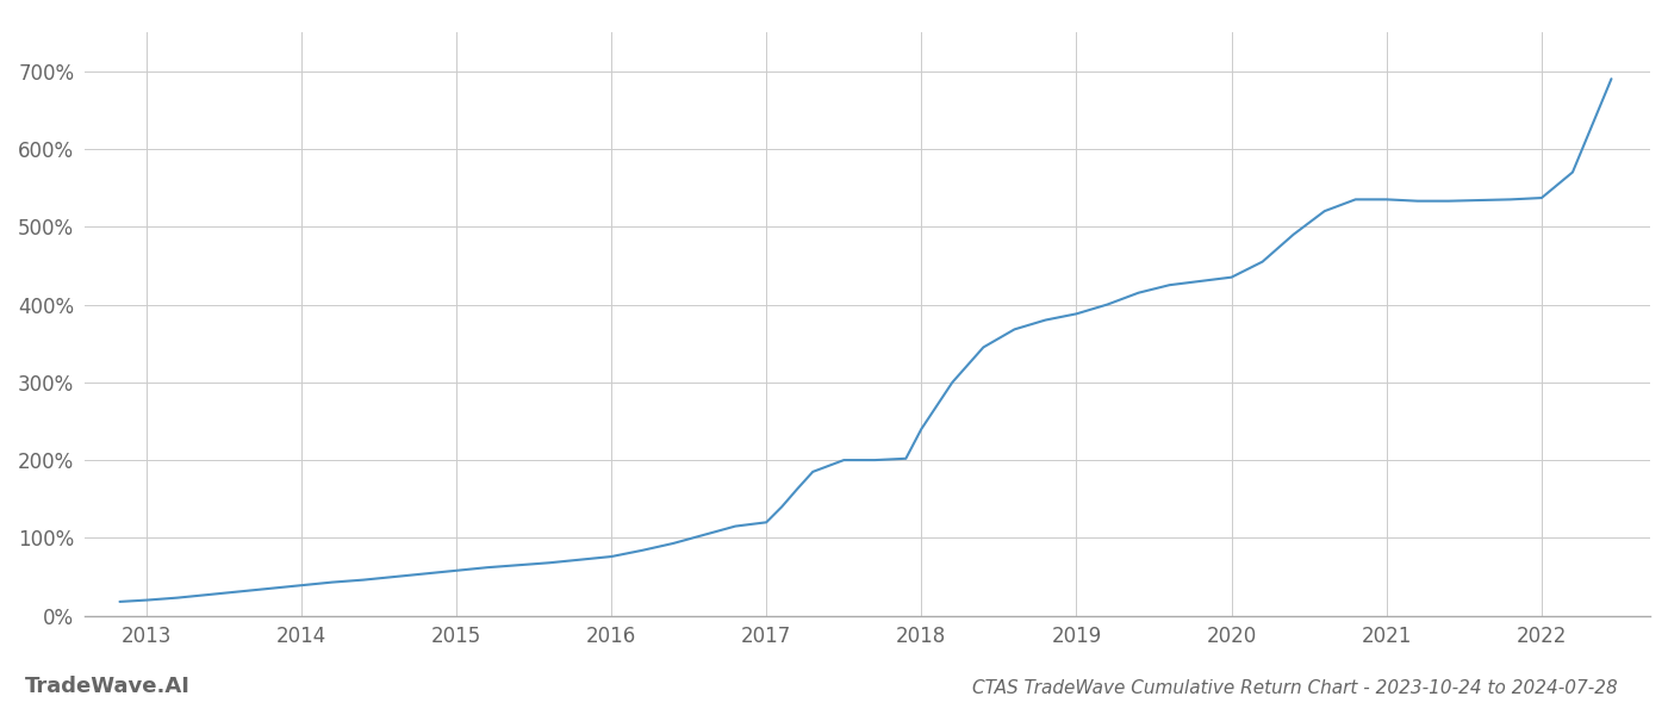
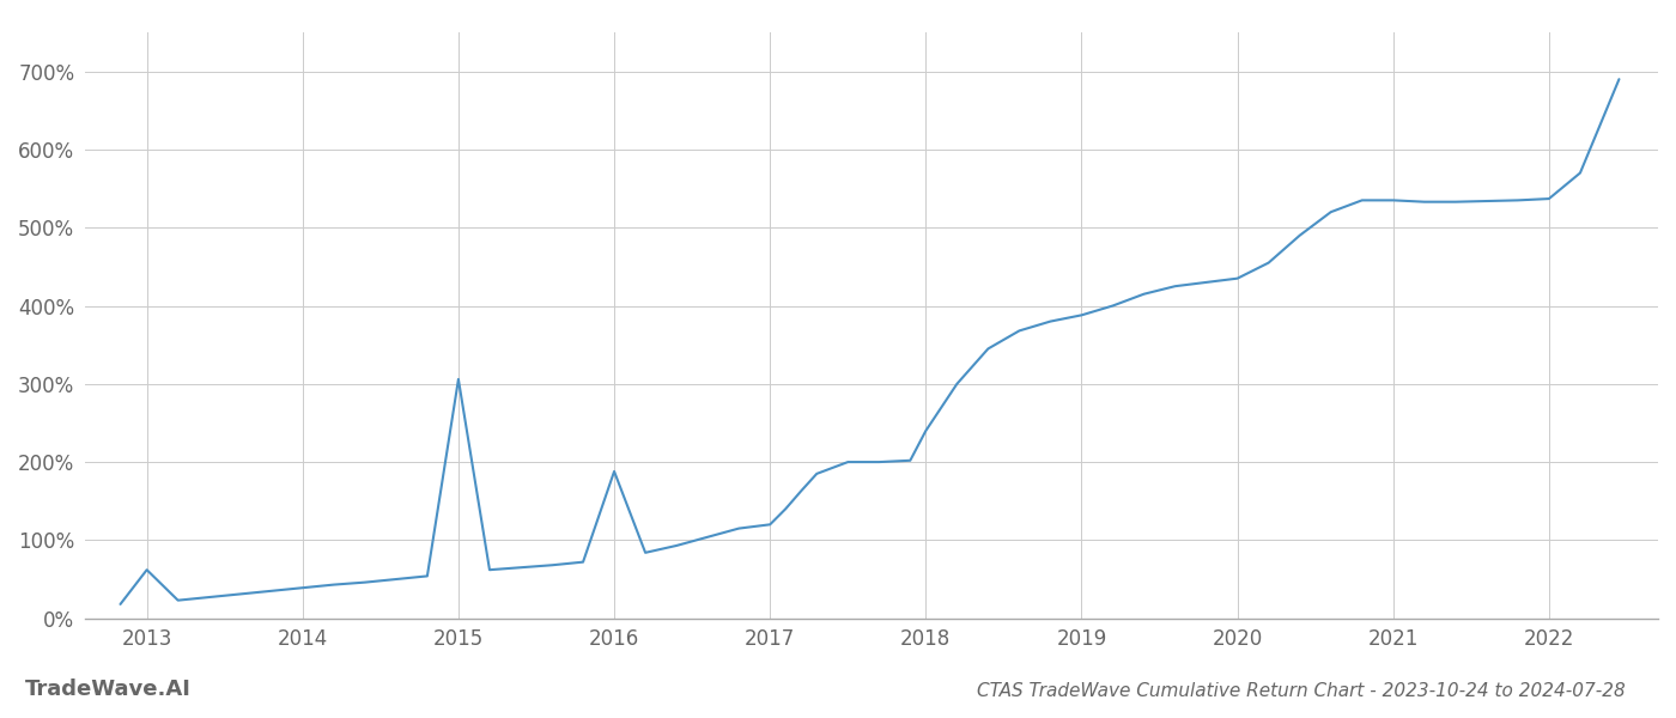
2013: 20% -> 62%
2015: 58% -> 306%
2016: 76% -> 188%
